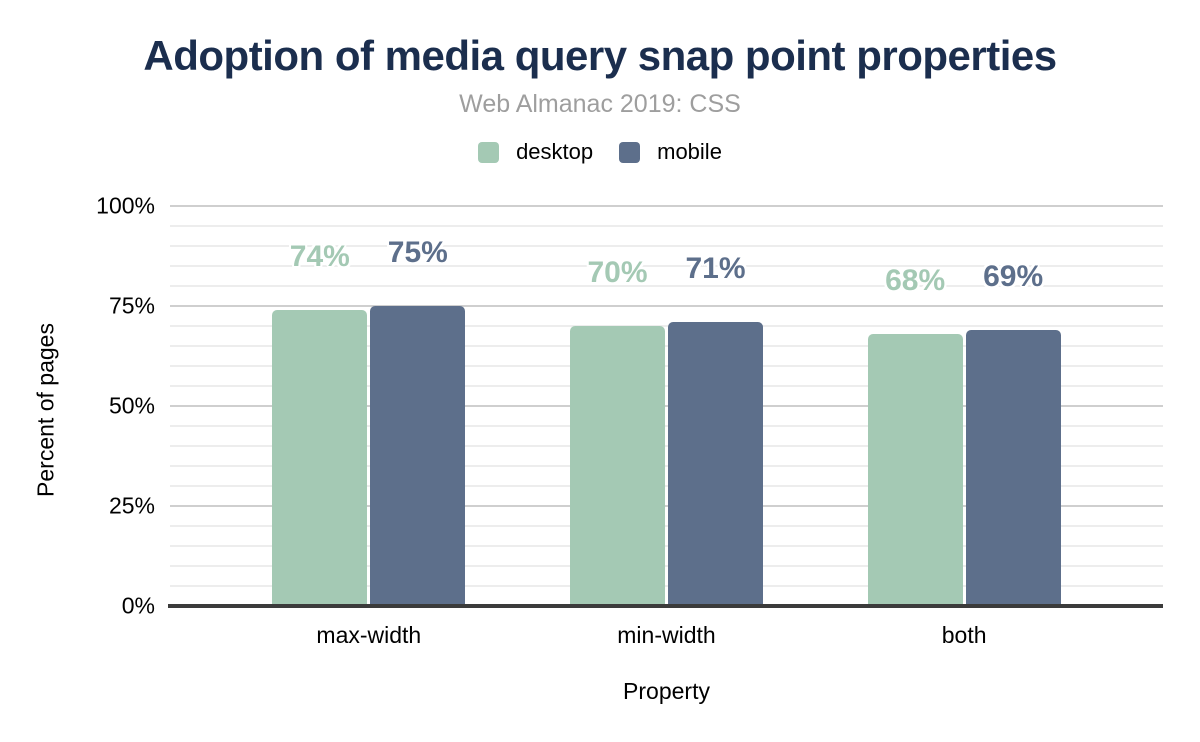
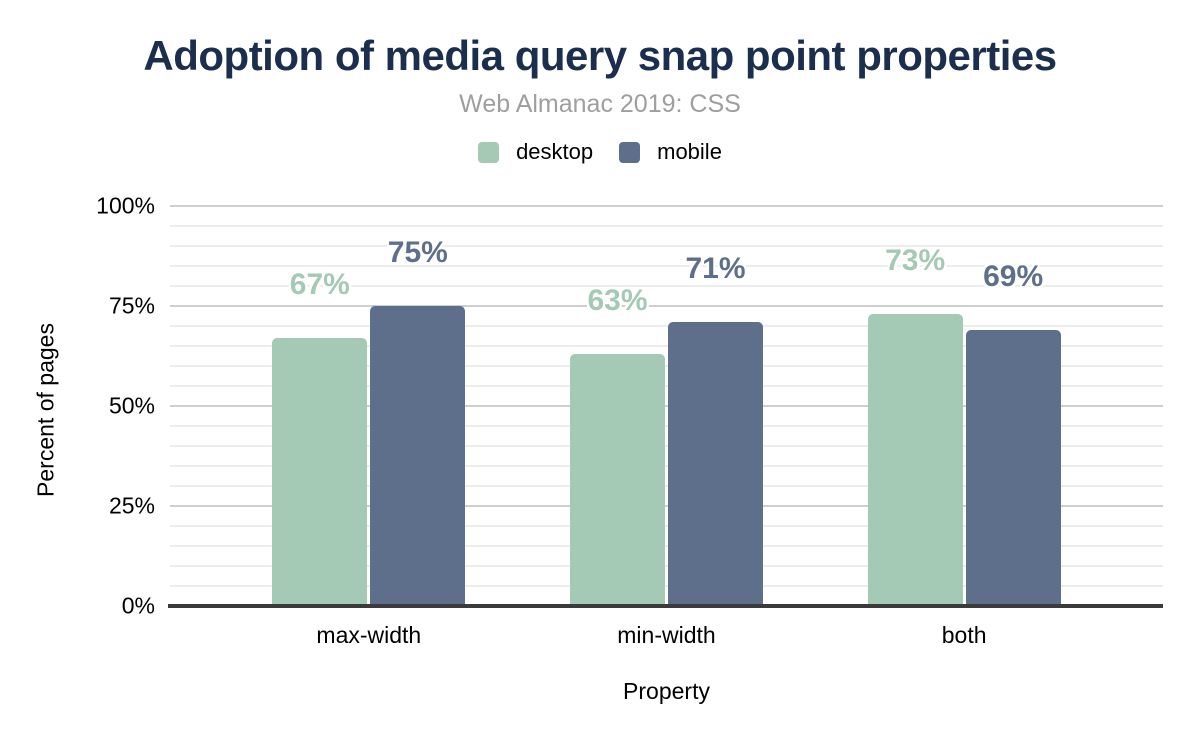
desktop/max-width: 74% -> 67%
desktop/min-width: 70% -> 63%
desktop/both: 68% -> 73%
